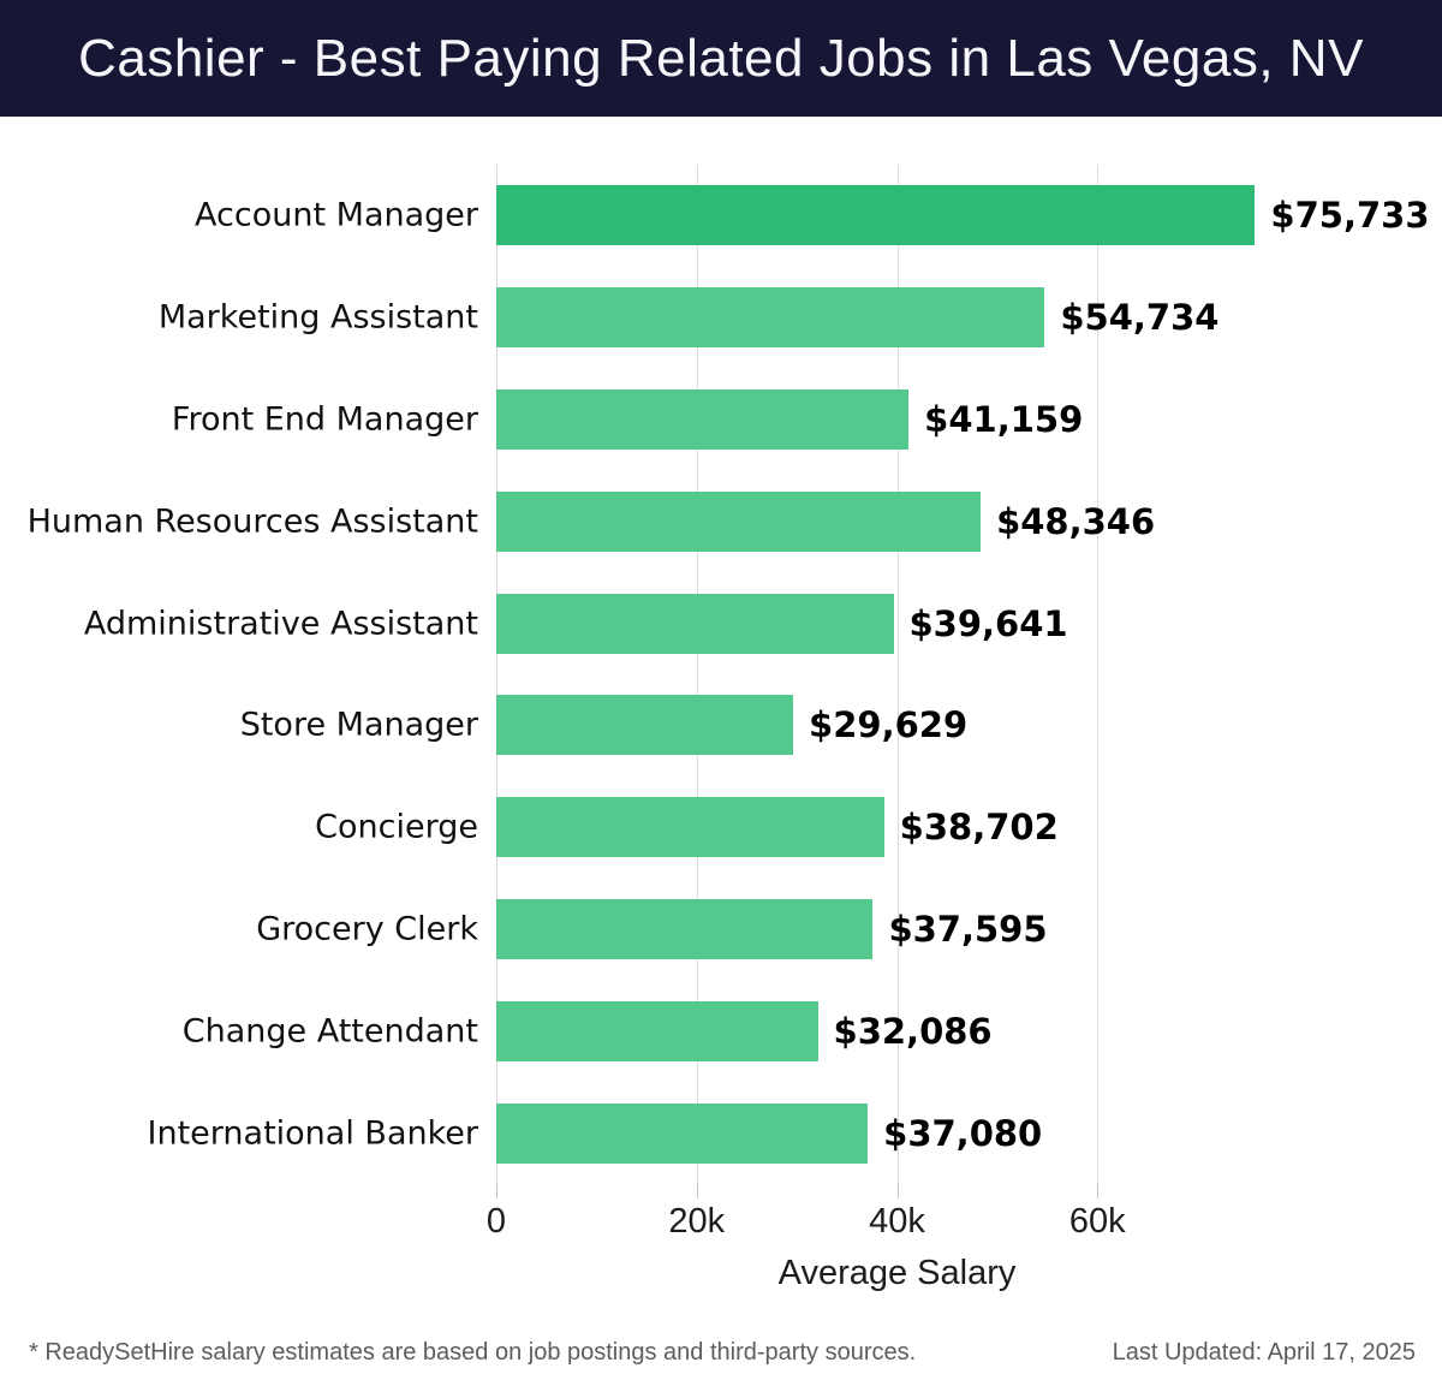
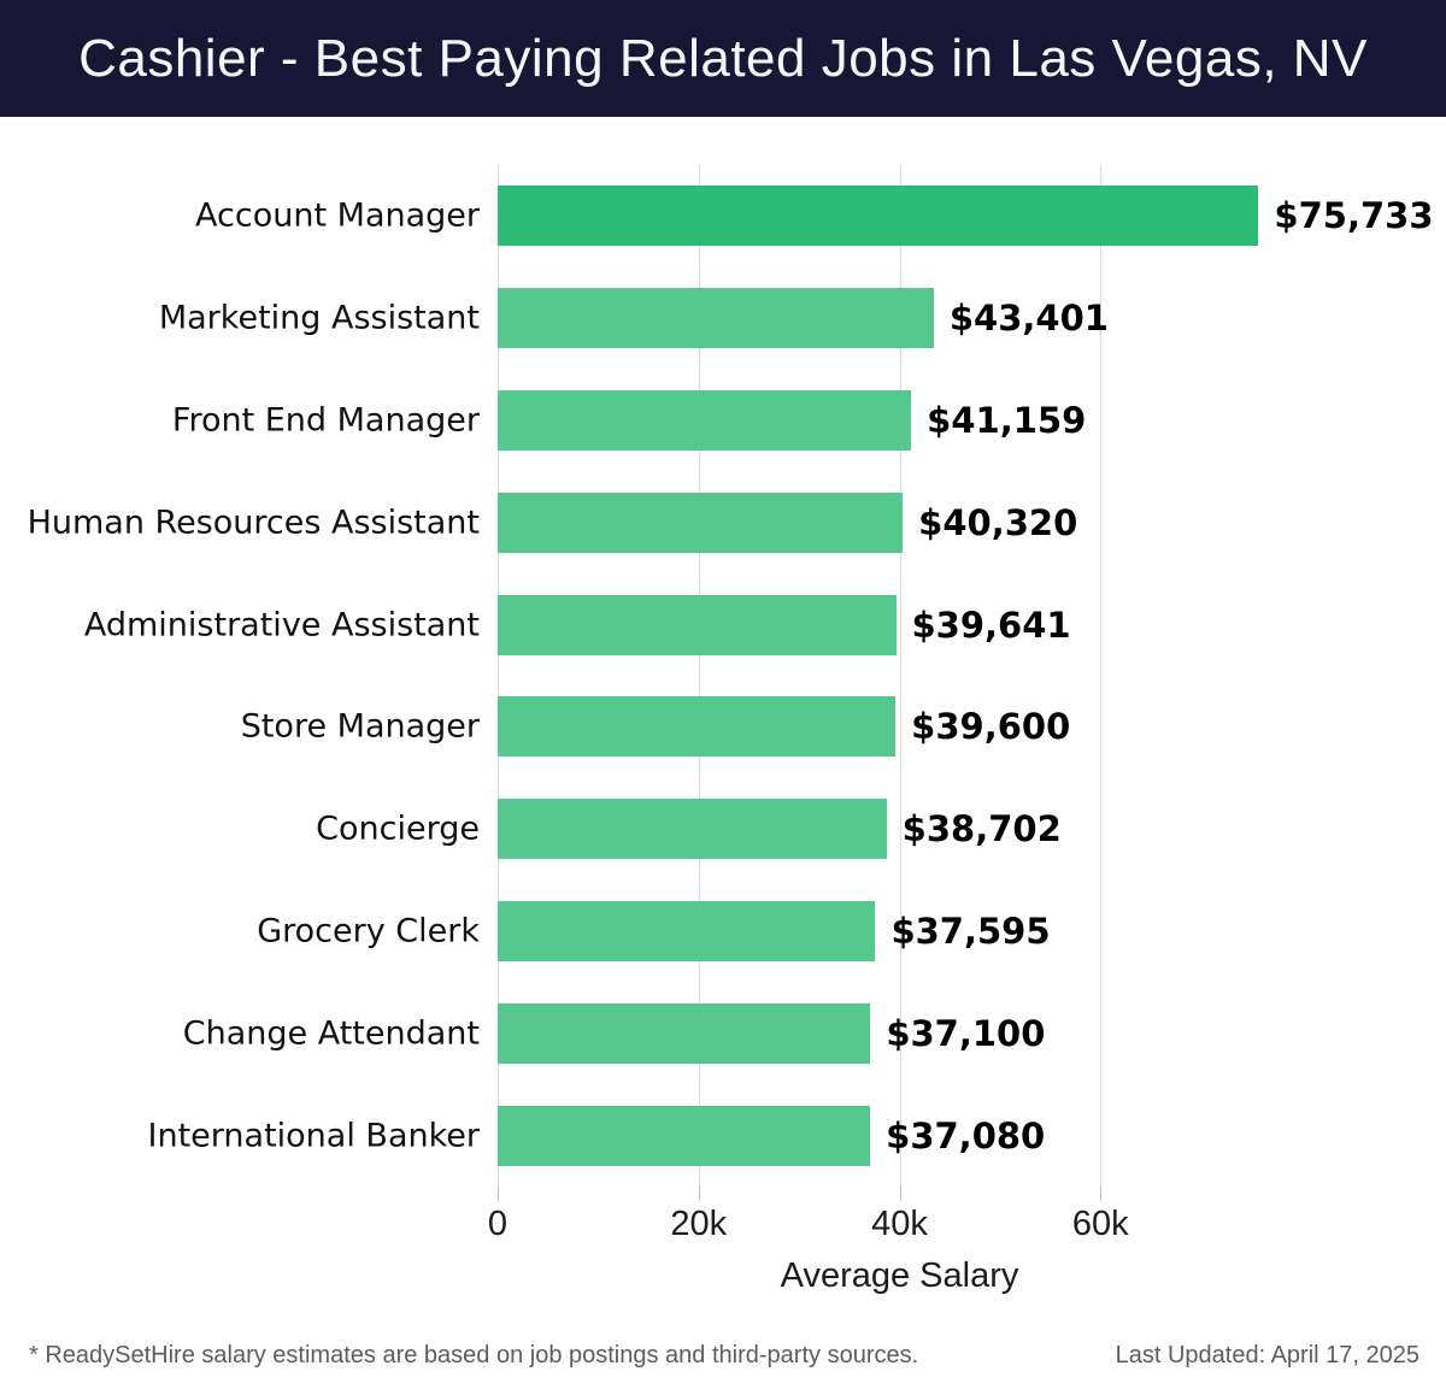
Marketing Assistant: $54,734 -> $43,401
Human Resources Assistant: $48,346 -> $40,320
Store Manager: $29,629 -> $39,600
Change Attendant: $32,086 -> $37,100
